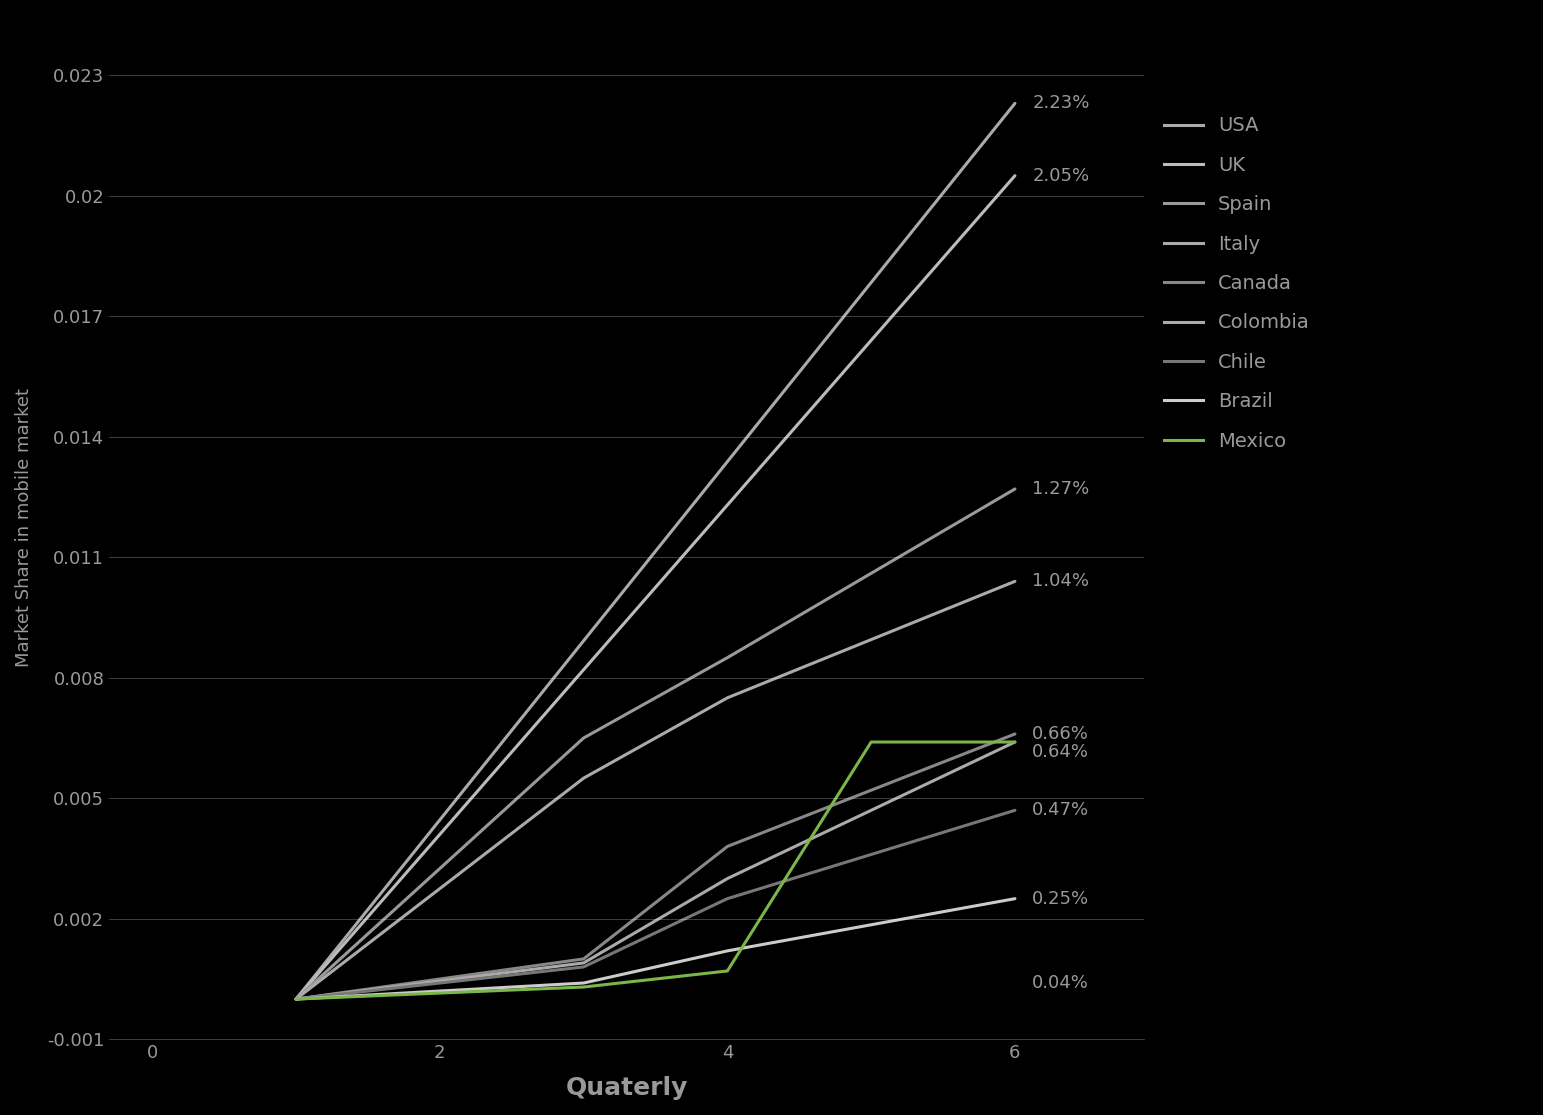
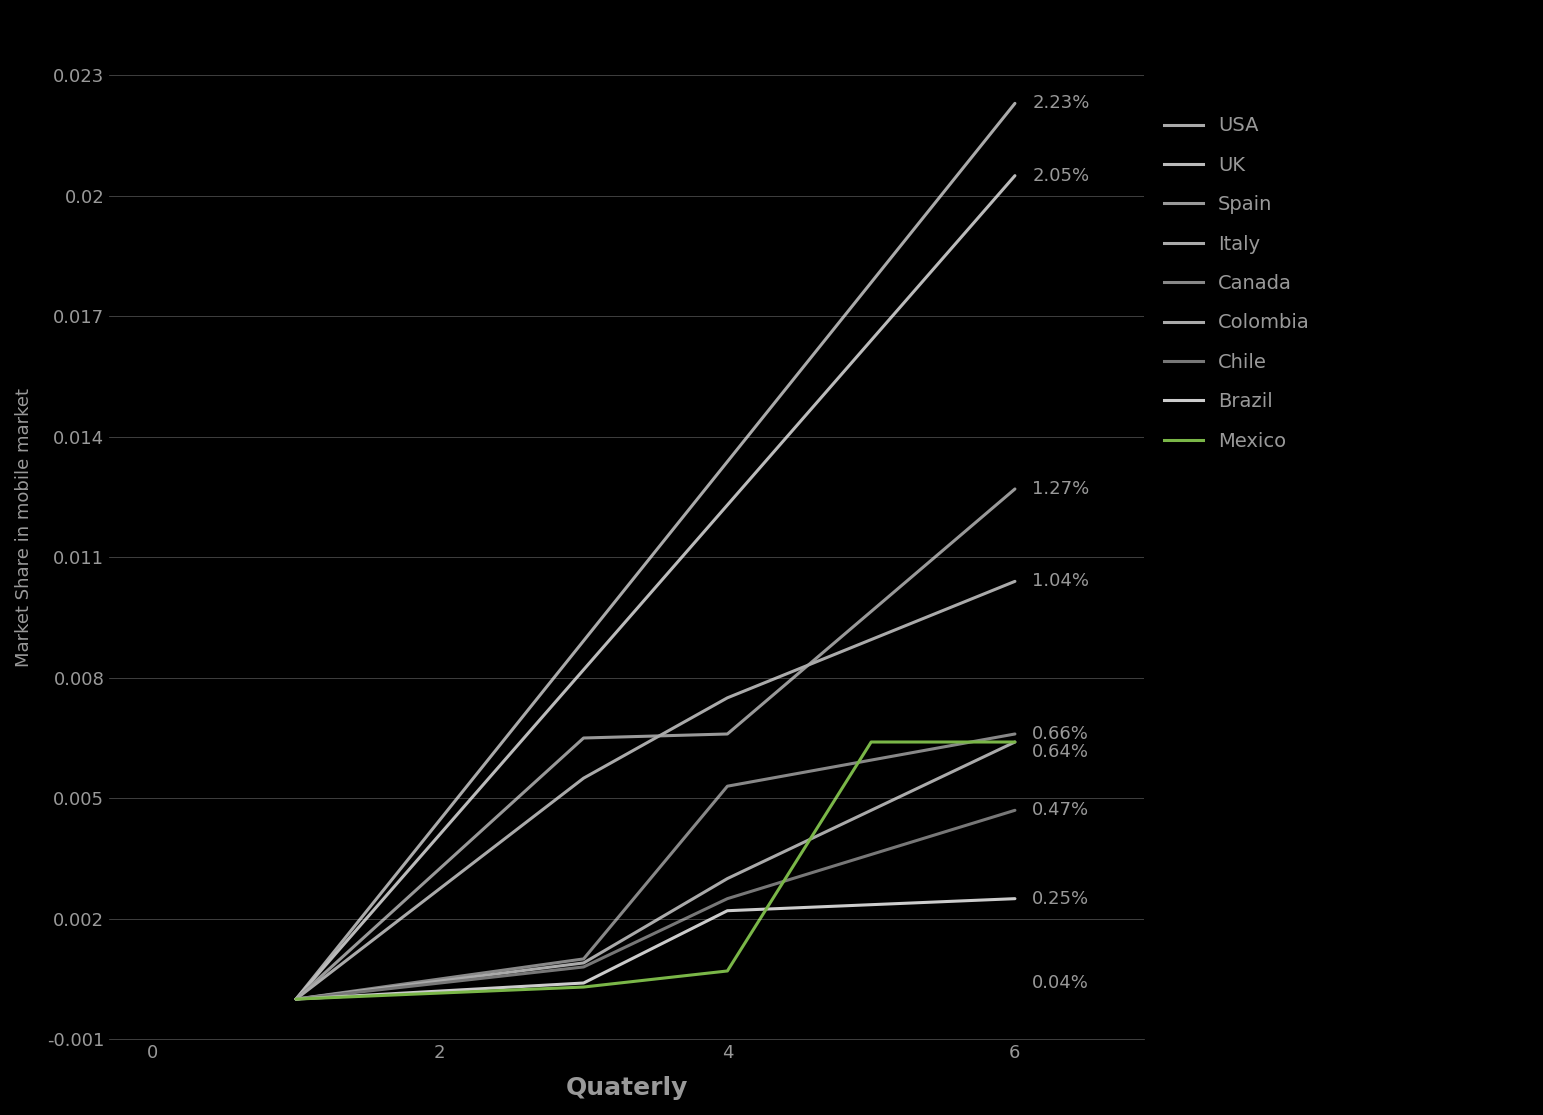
Spain/4: 0.0085 -> 0.0066
Canada/4: 0.0038 -> 0.0053
Brazil/4: 0.0012 -> 0.0022
